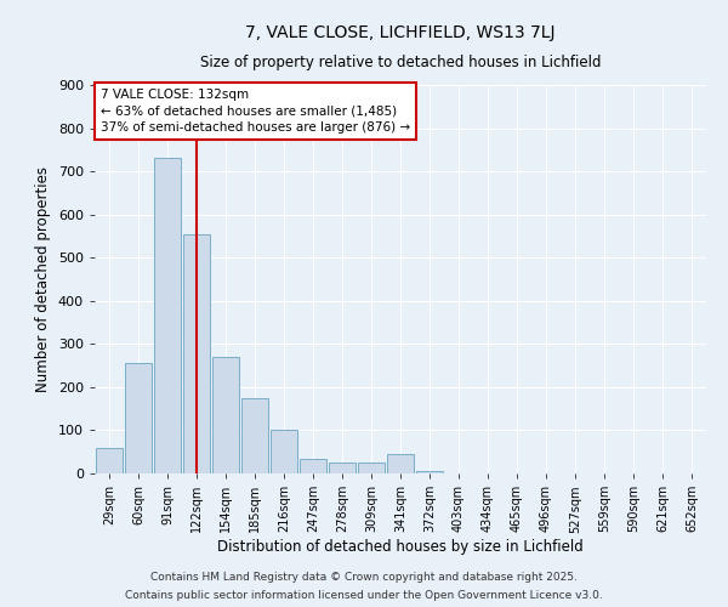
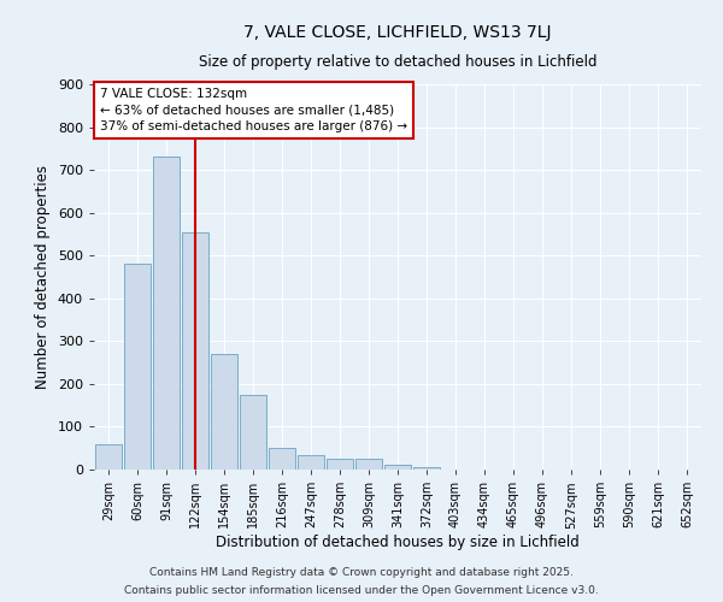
60sqm: 255 -> 480
216sqm: 100 -> 50
341sqm: 45 -> 12
